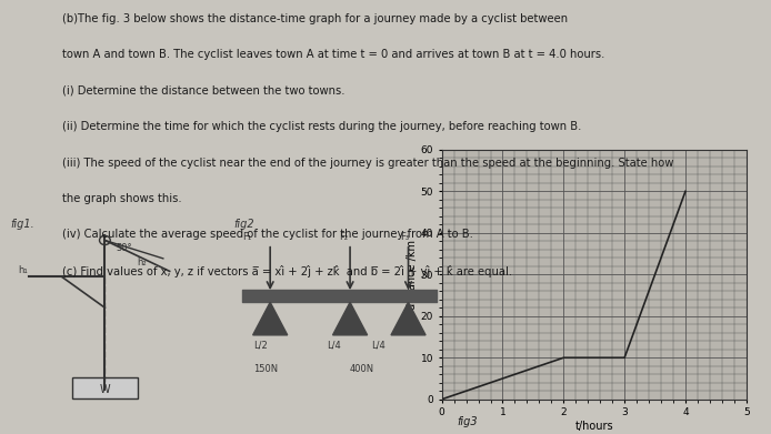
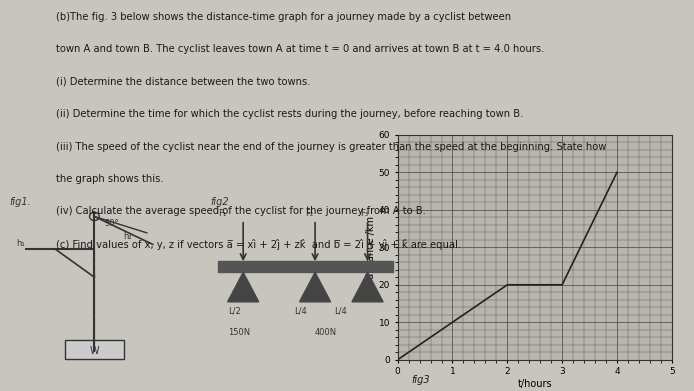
2: 10 -> 20
3: 10 -> 20
